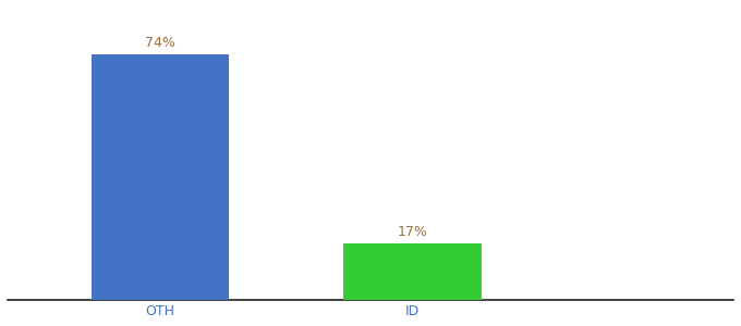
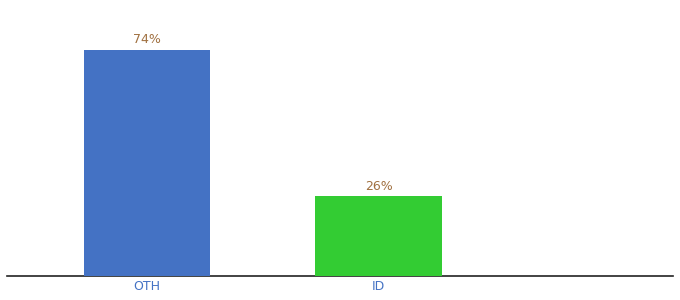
ID: 17% -> 26%
